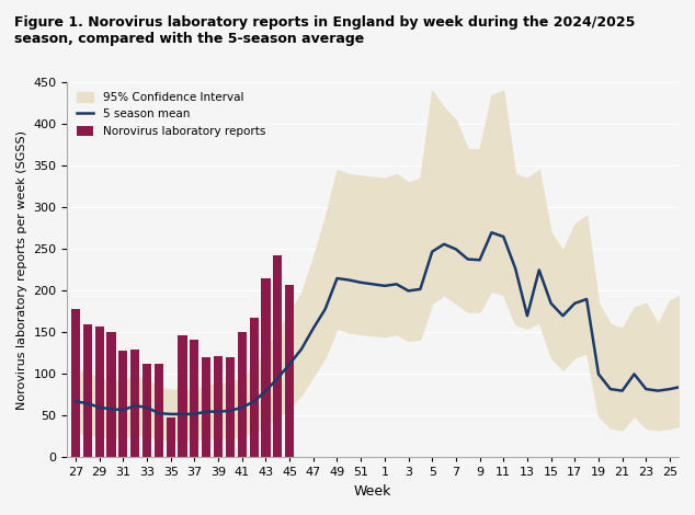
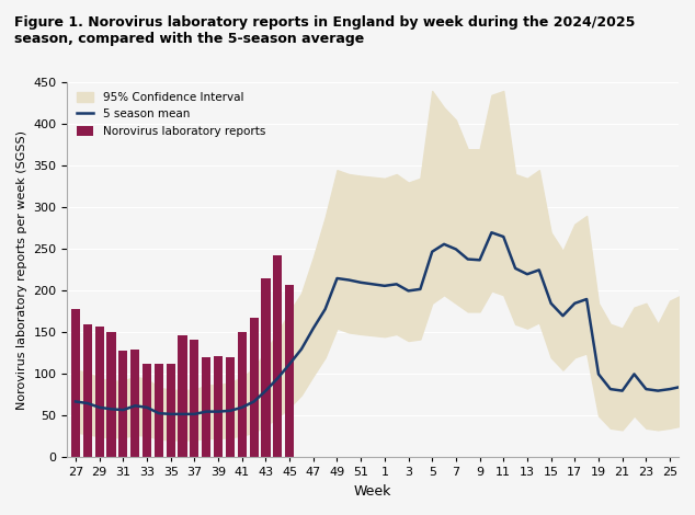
Norovirus laboratory reports/35: 48 -> 112
5 season mean/13: 170 -> 220
